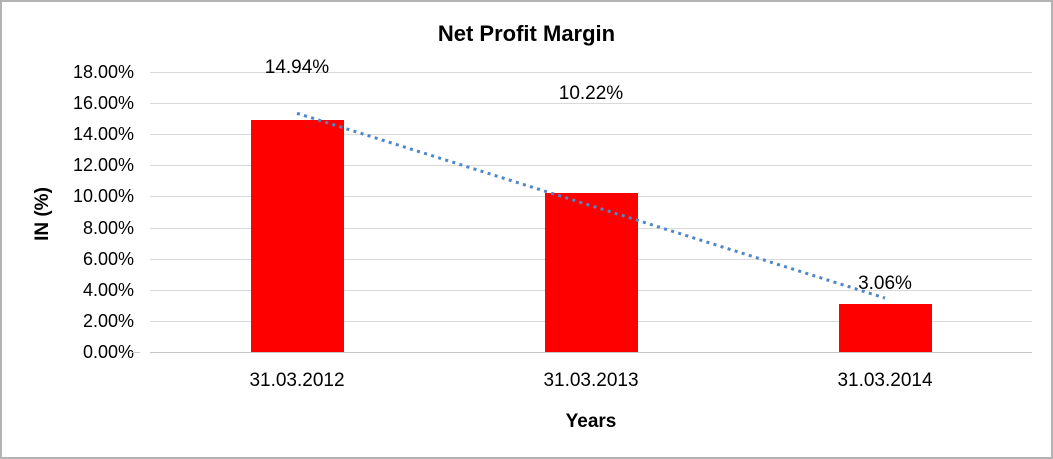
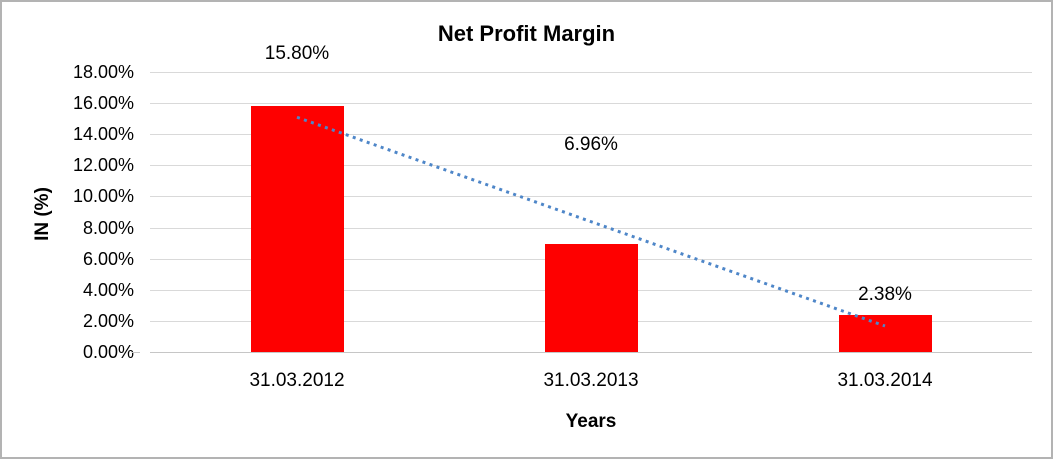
31.03.2012: 14.94% -> 15.80%
31.03.2013: 10.22% -> 6.96%
31.03.2014: 3.06% -> 2.38%
